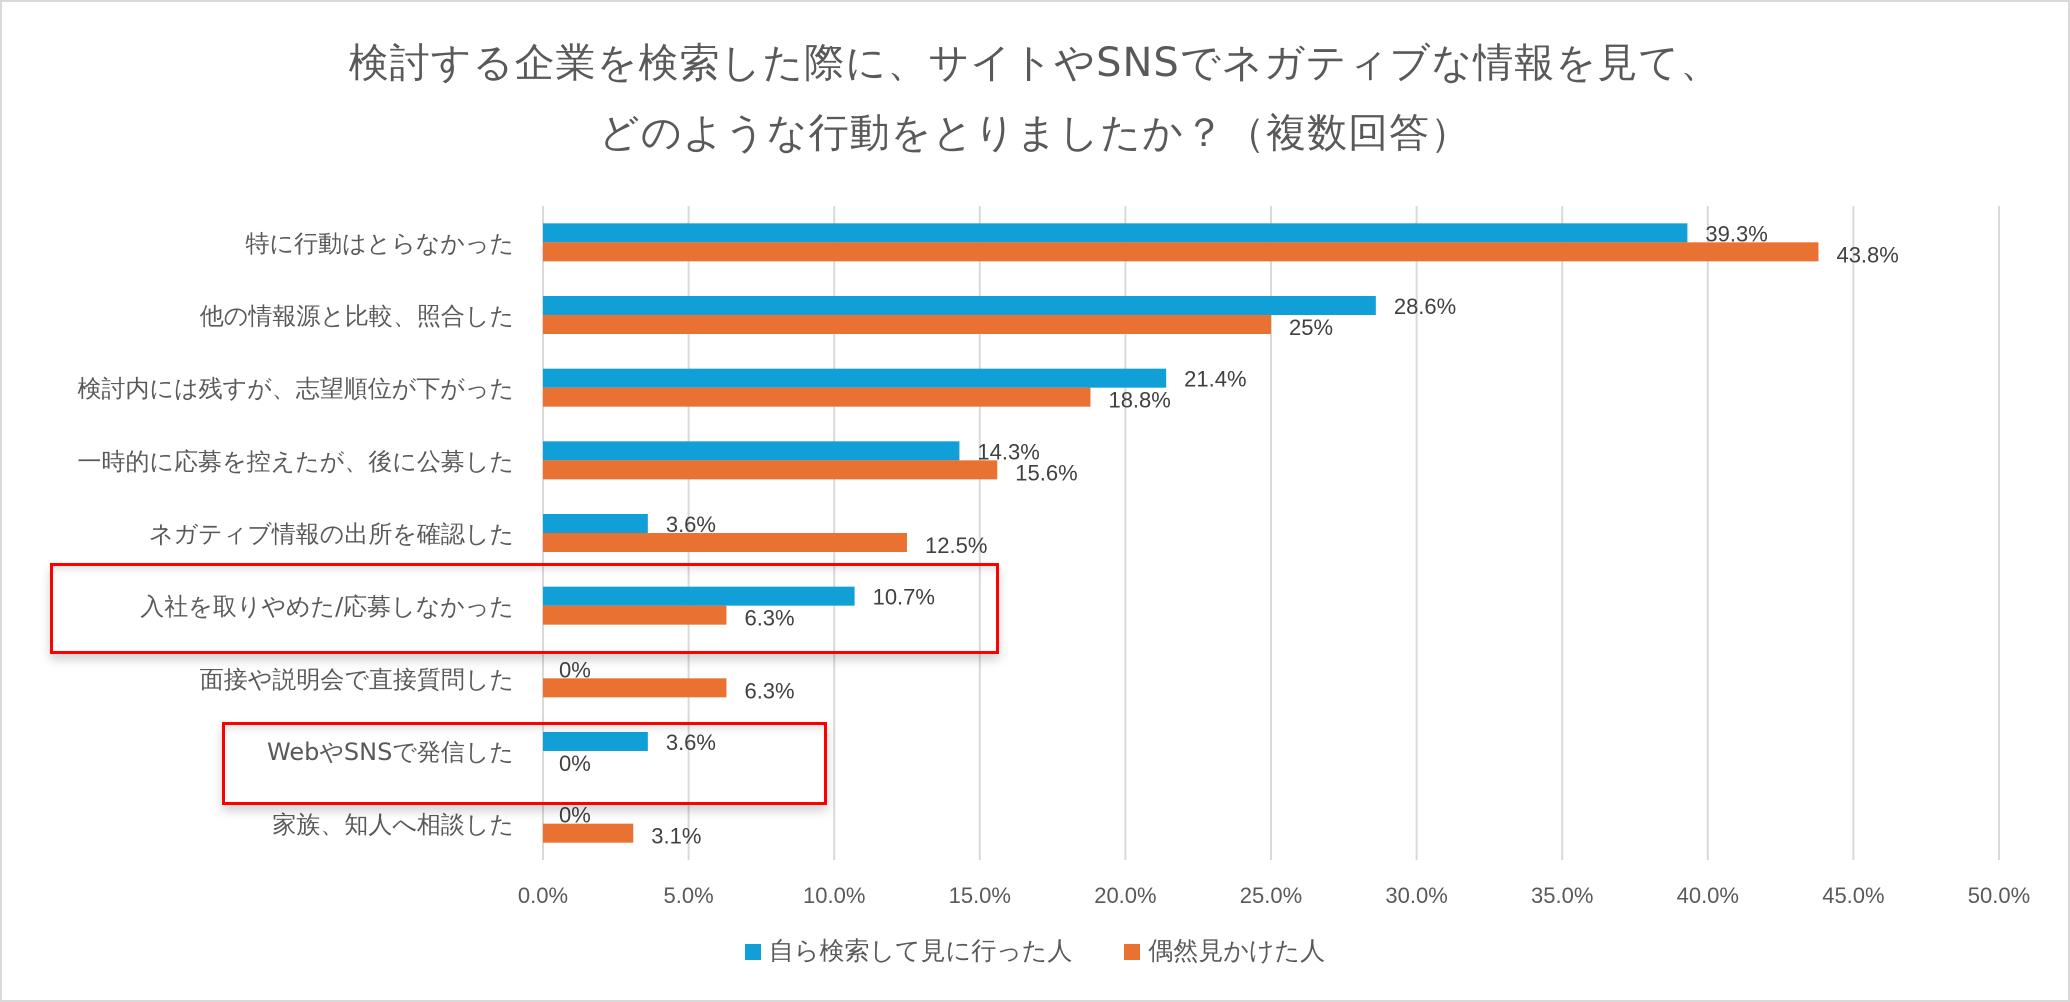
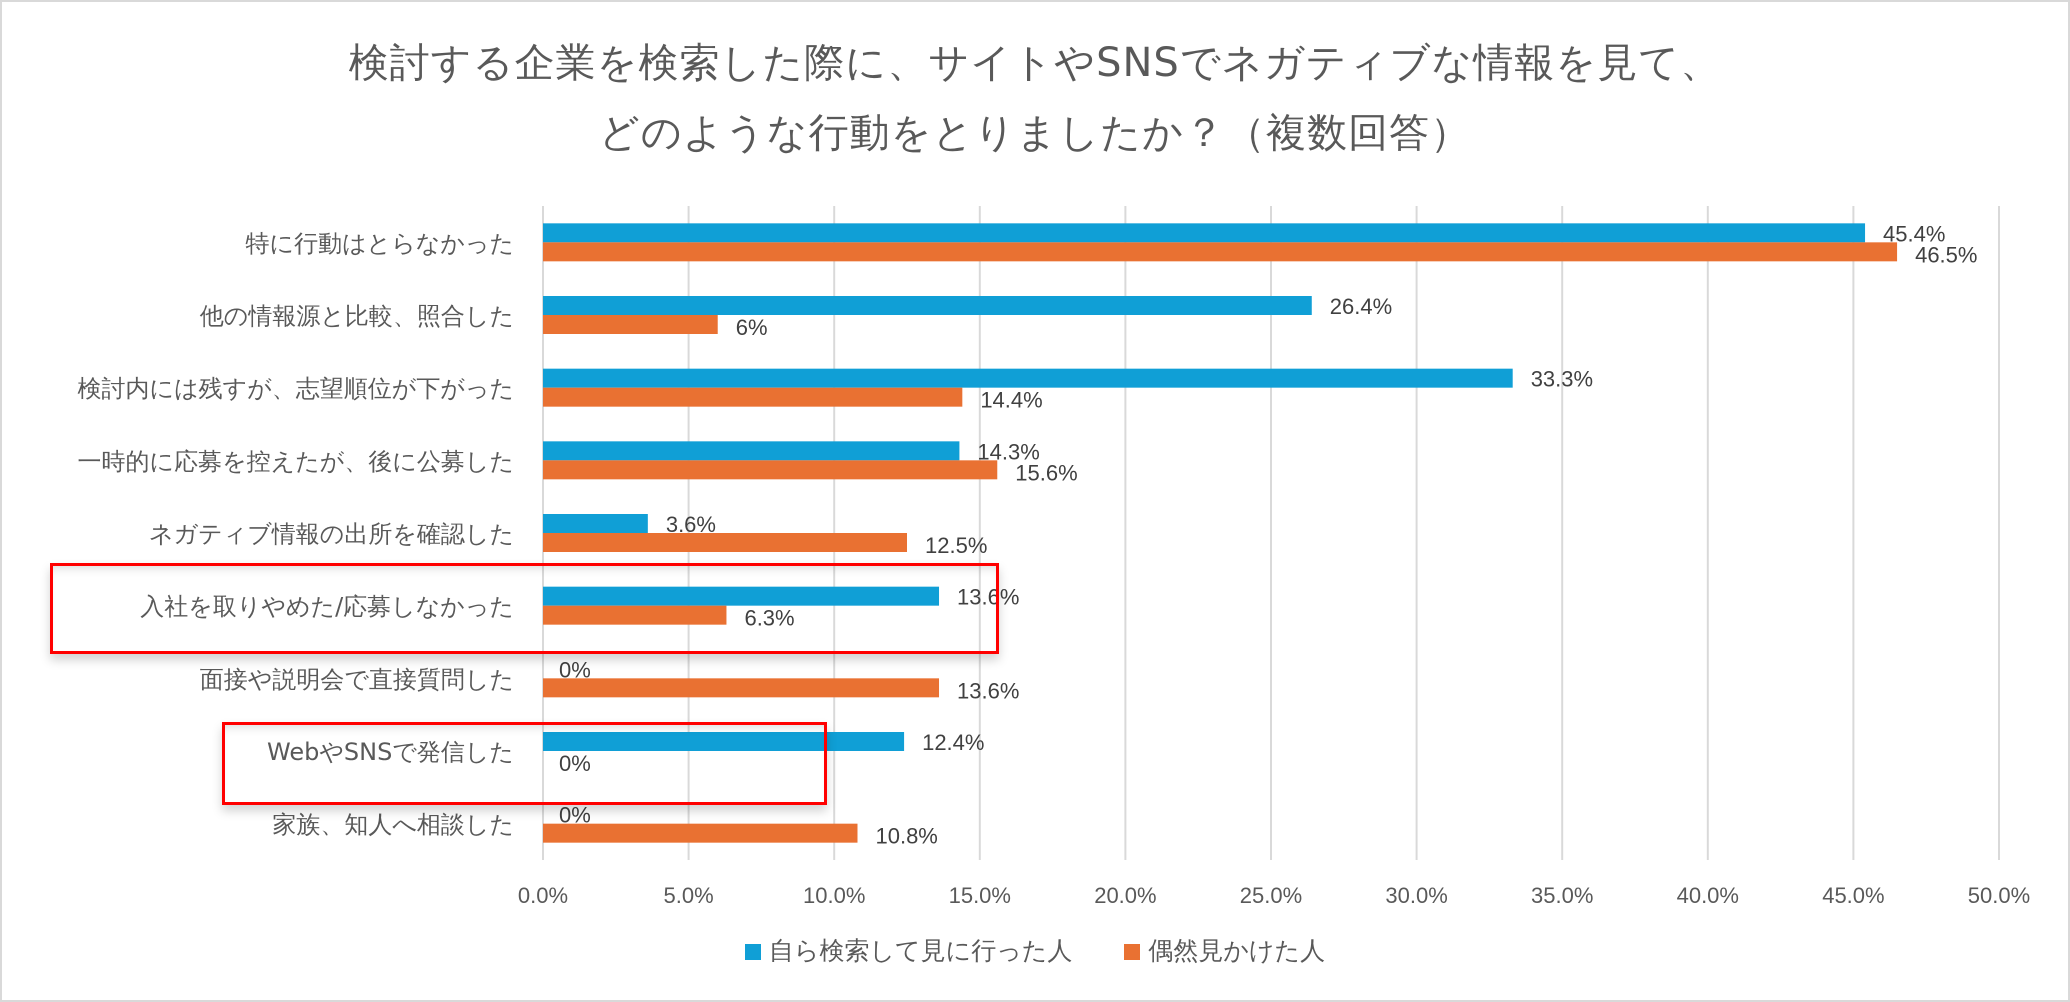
自ら検索して見に行った人/特に行動はとらなかった: 39.3% -> 45.4%
偶然見かけた人/特に行動はとらなかった: 43.8% -> 46.5%
自ら検索して見に行った人/他の情報源と比較、照合した: 28.6% -> 26.4%
偶然見かけた人/他の情報源と比較、照合した: 25% -> 6%
自ら検索して見に行った人/検討内には残すが、志望順位が下がった: 21.4% -> 33.3%
偶然見かけた人/検討内には残すが、志望順位が下がった: 18.8% -> 14.4%
自ら検索して見に行った人/入社を取りやめた/応募しなかった: 10.7% -> 13.6%
偶然見かけた人/面接や説明会で直接質問した: 6.3% -> 13.6%
自ら検索して見に行った人/WebやSNSで発信した: 3.6% -> 12.4%
偶然見かけた人/家族、知人へ相談した: 3.1% -> 10.8%
